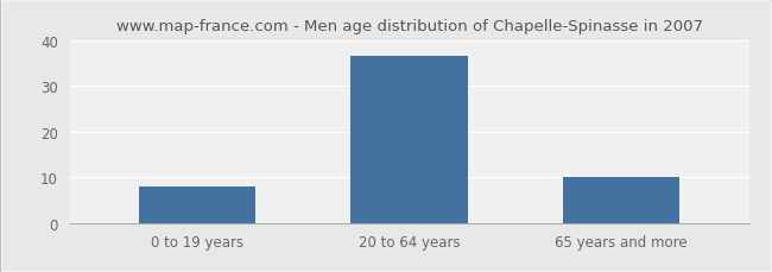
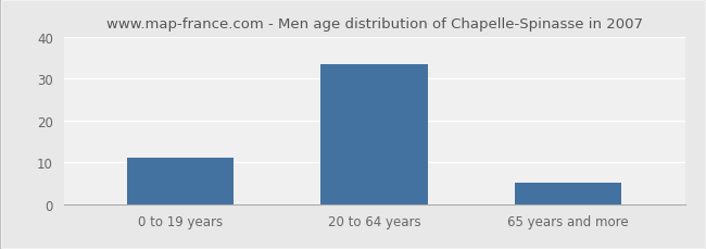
0 to 19 years: 8.0 -> 11.0
20 to 64 years: 36.5 -> 33.5
65 years and more: 10.0 -> 5.0
